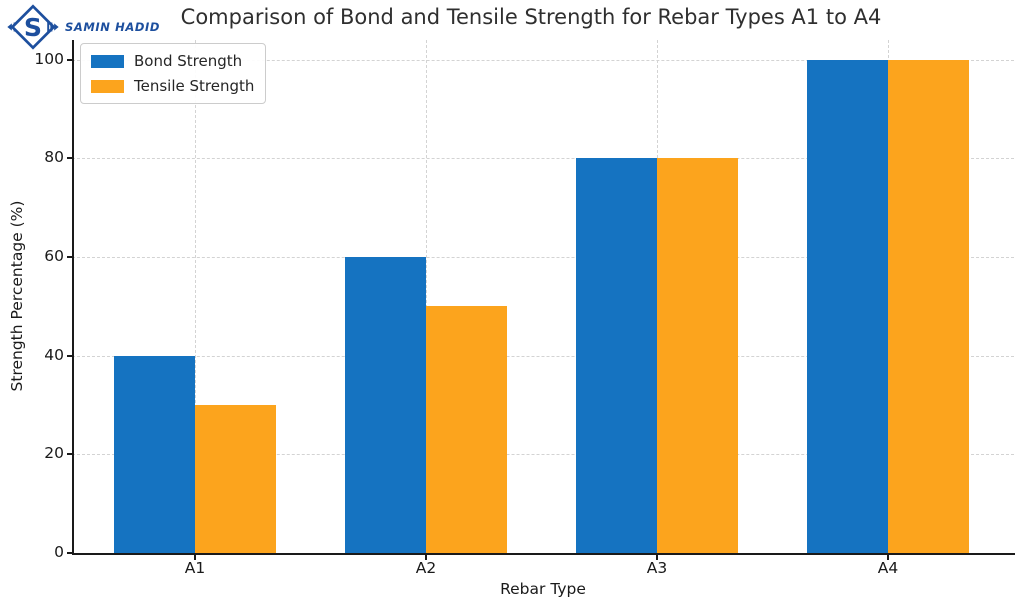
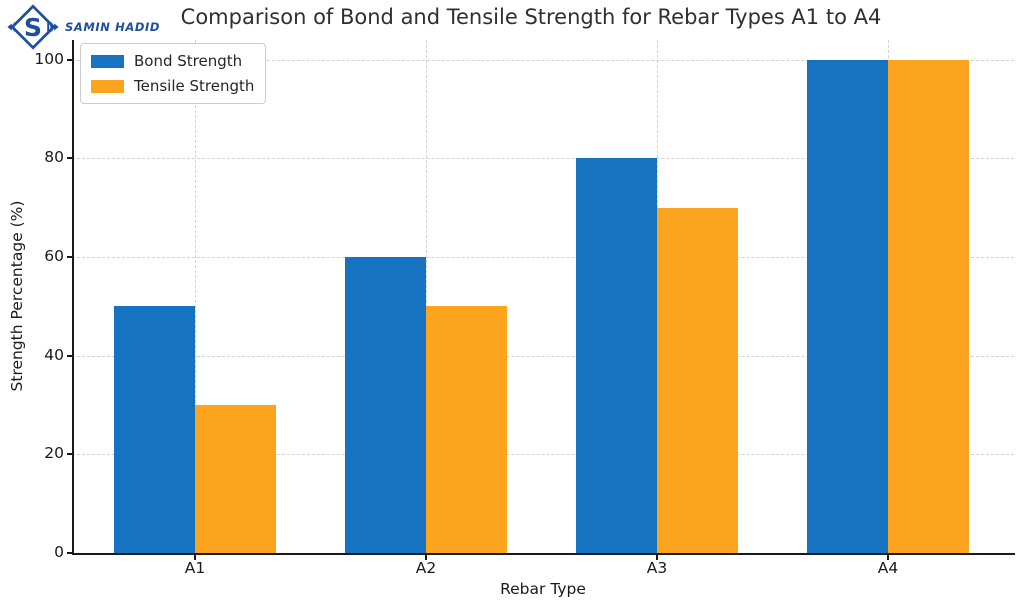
Bond Strength/A1: 40 -> 50
Tensile Strength/A3: 80 -> 70
